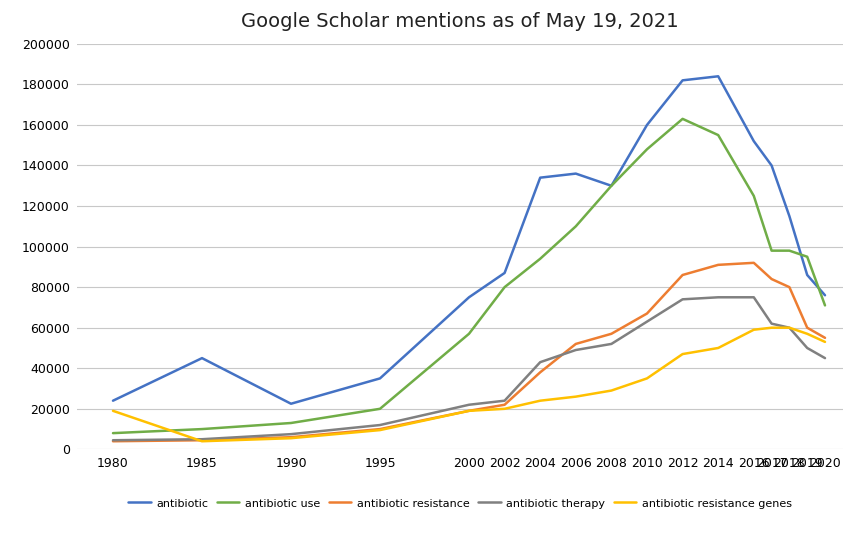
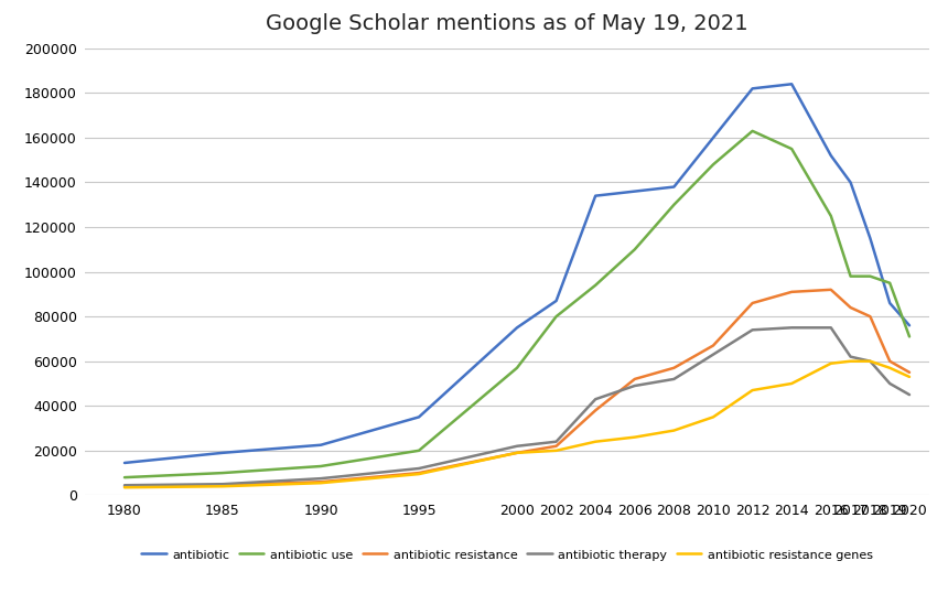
antibiotic/1980: 24000 -> 14500
antibiotic resistance genes/1980: 19000 -> 3500
antibiotic/1985: 45000 -> 19000
antibiotic/2008: 130000 -> 138000
